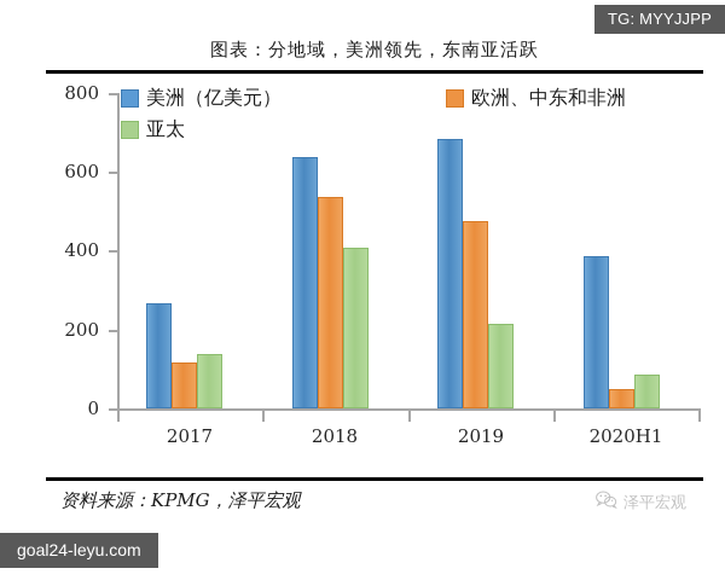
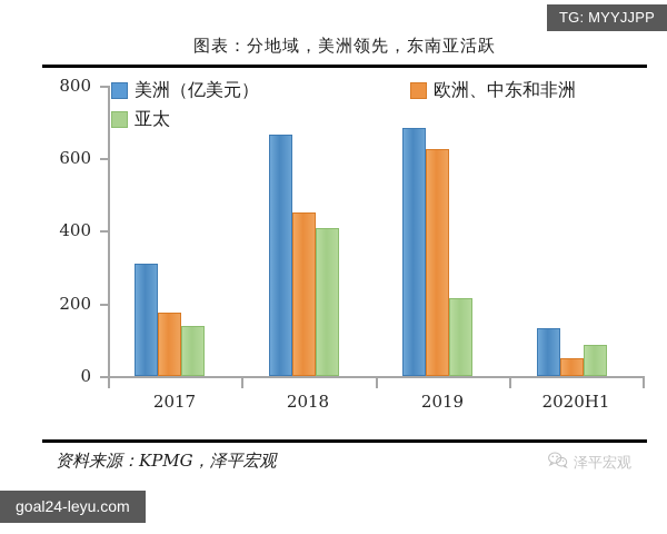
美洲（亿美元）/2017: 260 -> 300
欧洲、中东和非洲/2017: 110 -> 170
美洲（亿美元）/2018: 630 -> 660
欧洲、中东和非洲/2018: 530 -> 440
欧洲、中东和非洲/2019: 470 -> 620
美洲（亿美元）/2020H1: 380 -> 130
